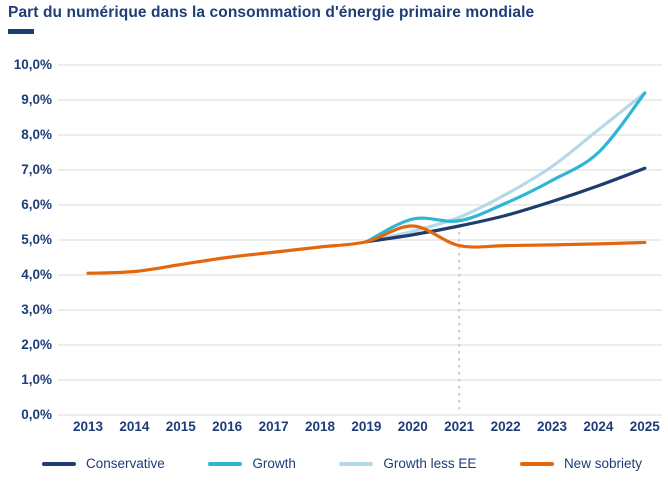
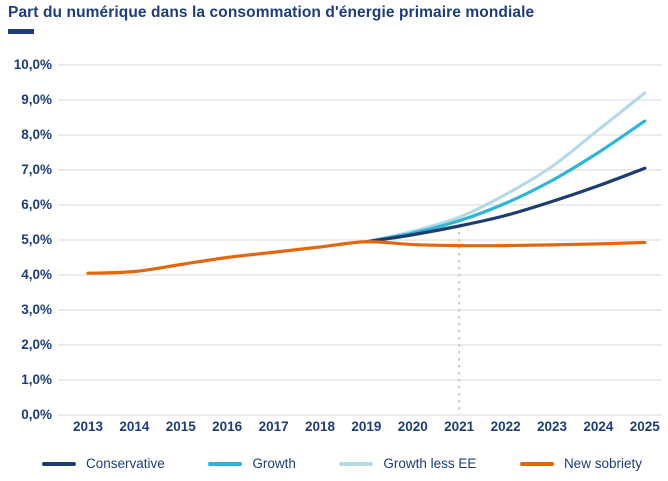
Growth/2020: 5,6% -> 5,2%
New sobriety/2020: 5,4% -> 4,9%
Growth/2025: 9,2% -> 8,4%
